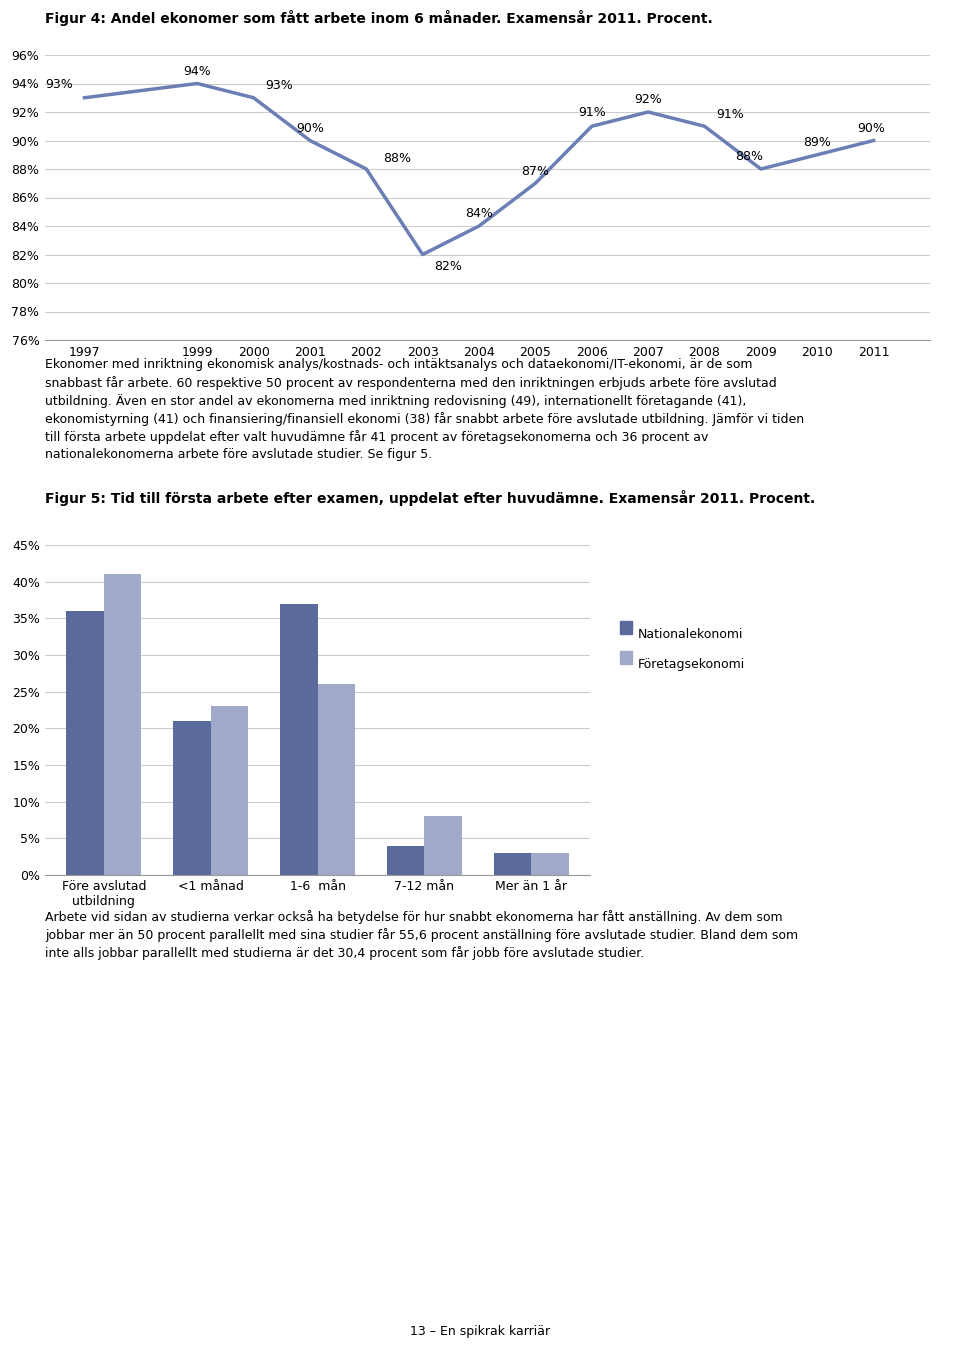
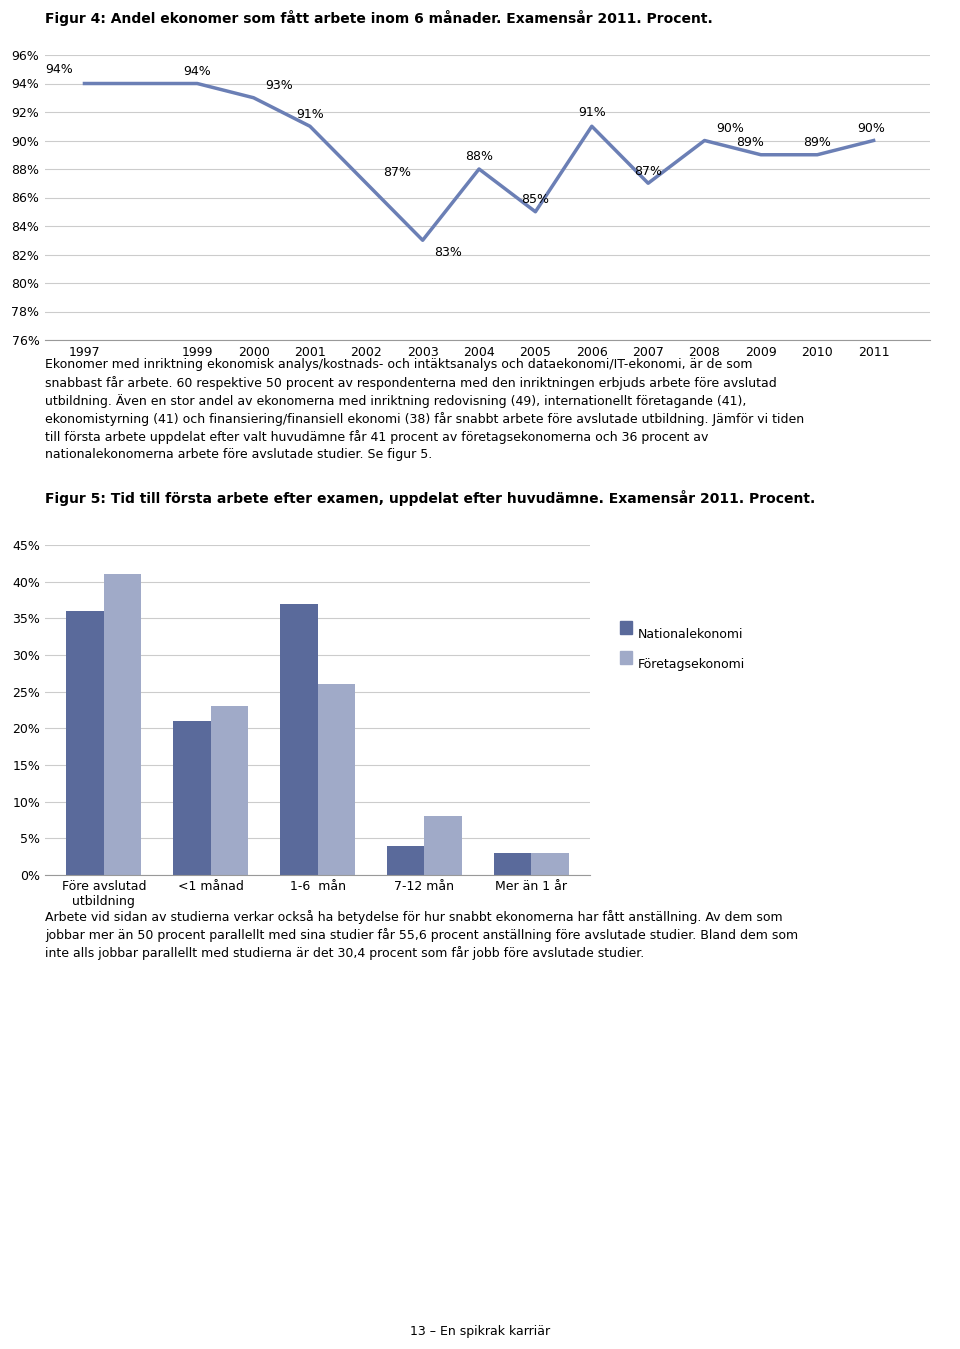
1997: 93% -> 94%
2001: 90% -> 91%
2002: 88% -> 87%
2003: 82% -> 83%
2004: 84% -> 88%
2005: 87% -> 85%
2007: 92% -> 87%
2008: 91% -> 90%
2009: 88% -> 89%
